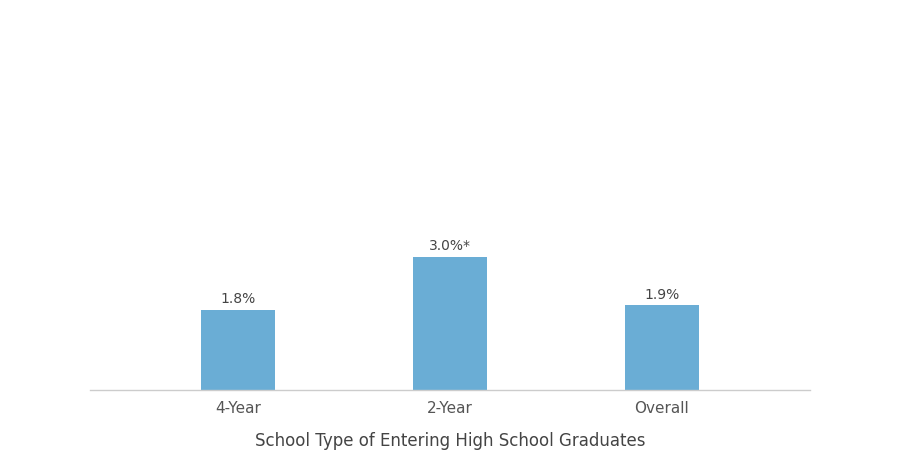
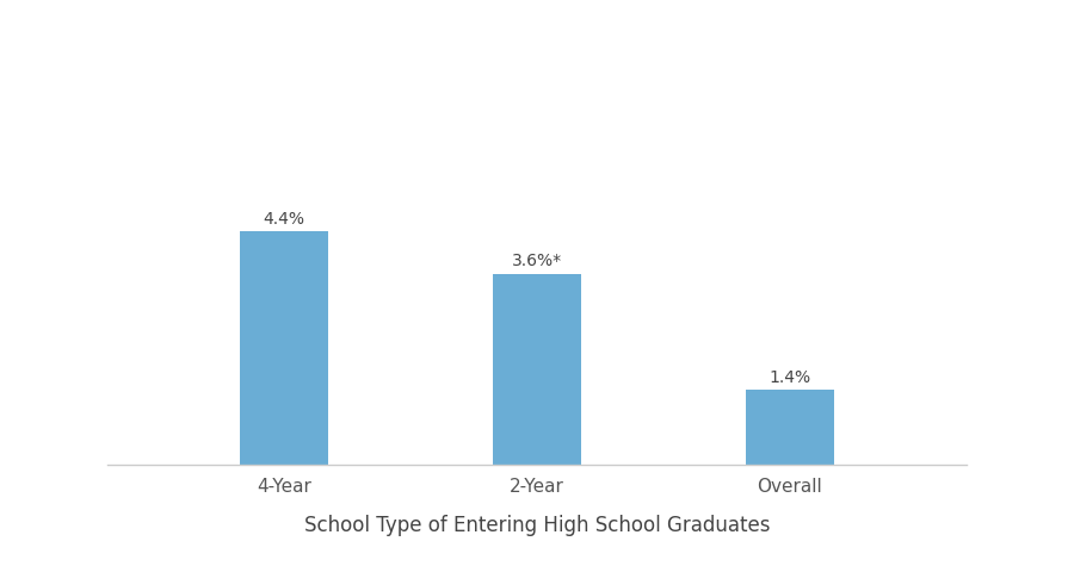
4-Year: 1.8% -> 4.4%
2-Year: 3.0%* -> 3.6%*
Overall: 1.9% -> 1.4%
